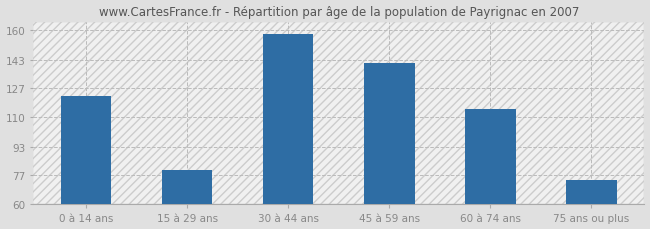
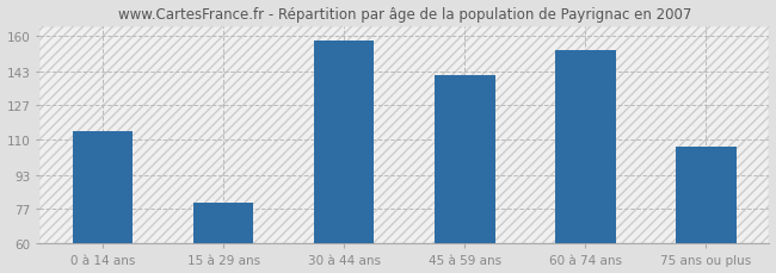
0 à 14 ans: 122 -> 114
60 à 74 ans: 115 -> 153
75 ans ou plus: 74 -> 107
